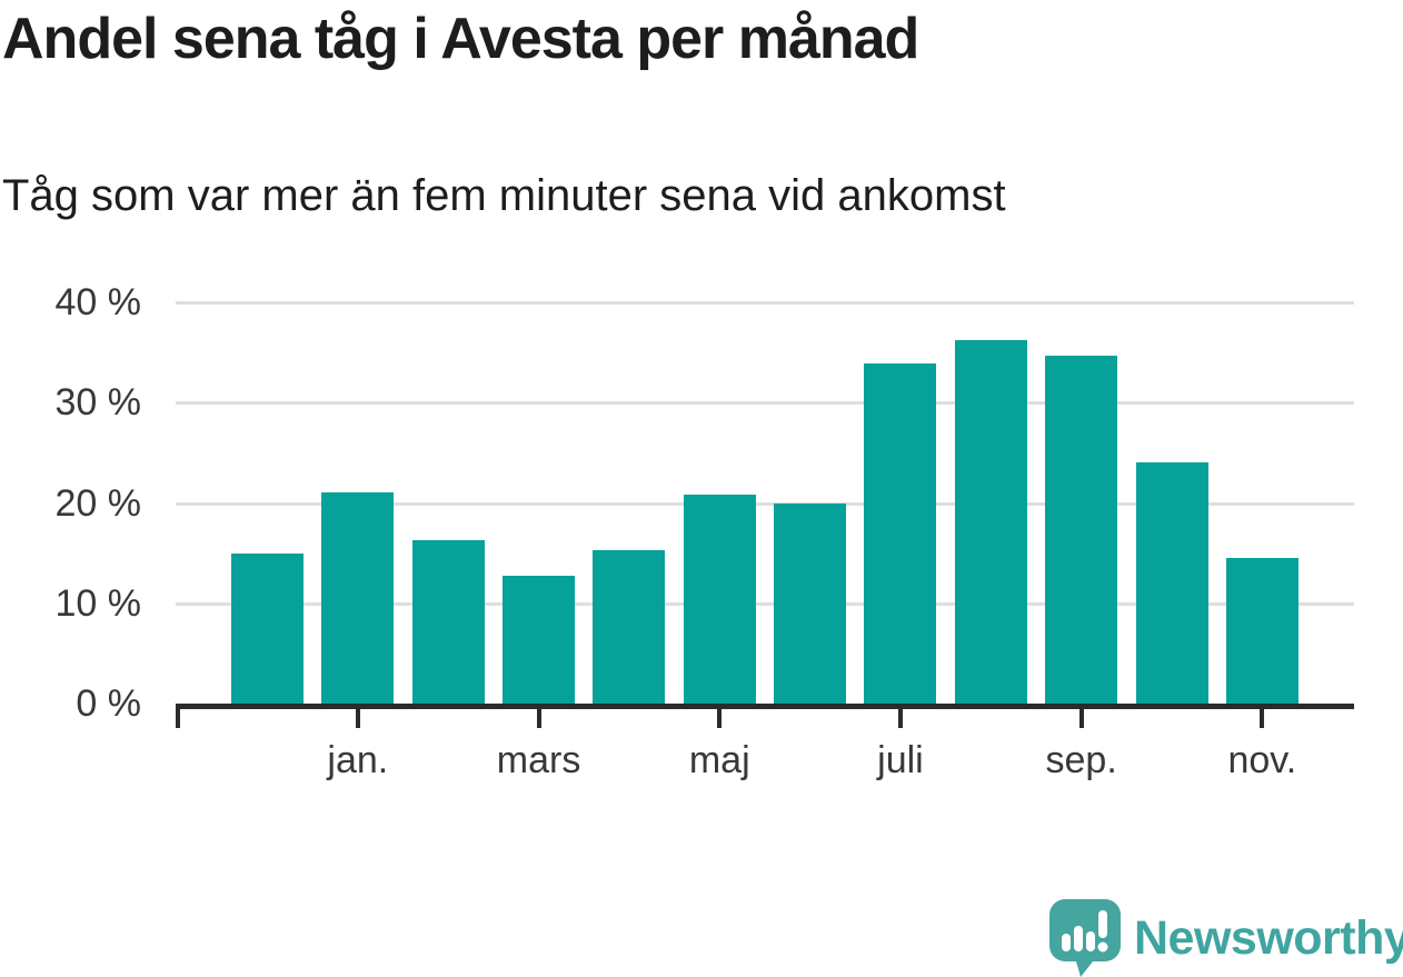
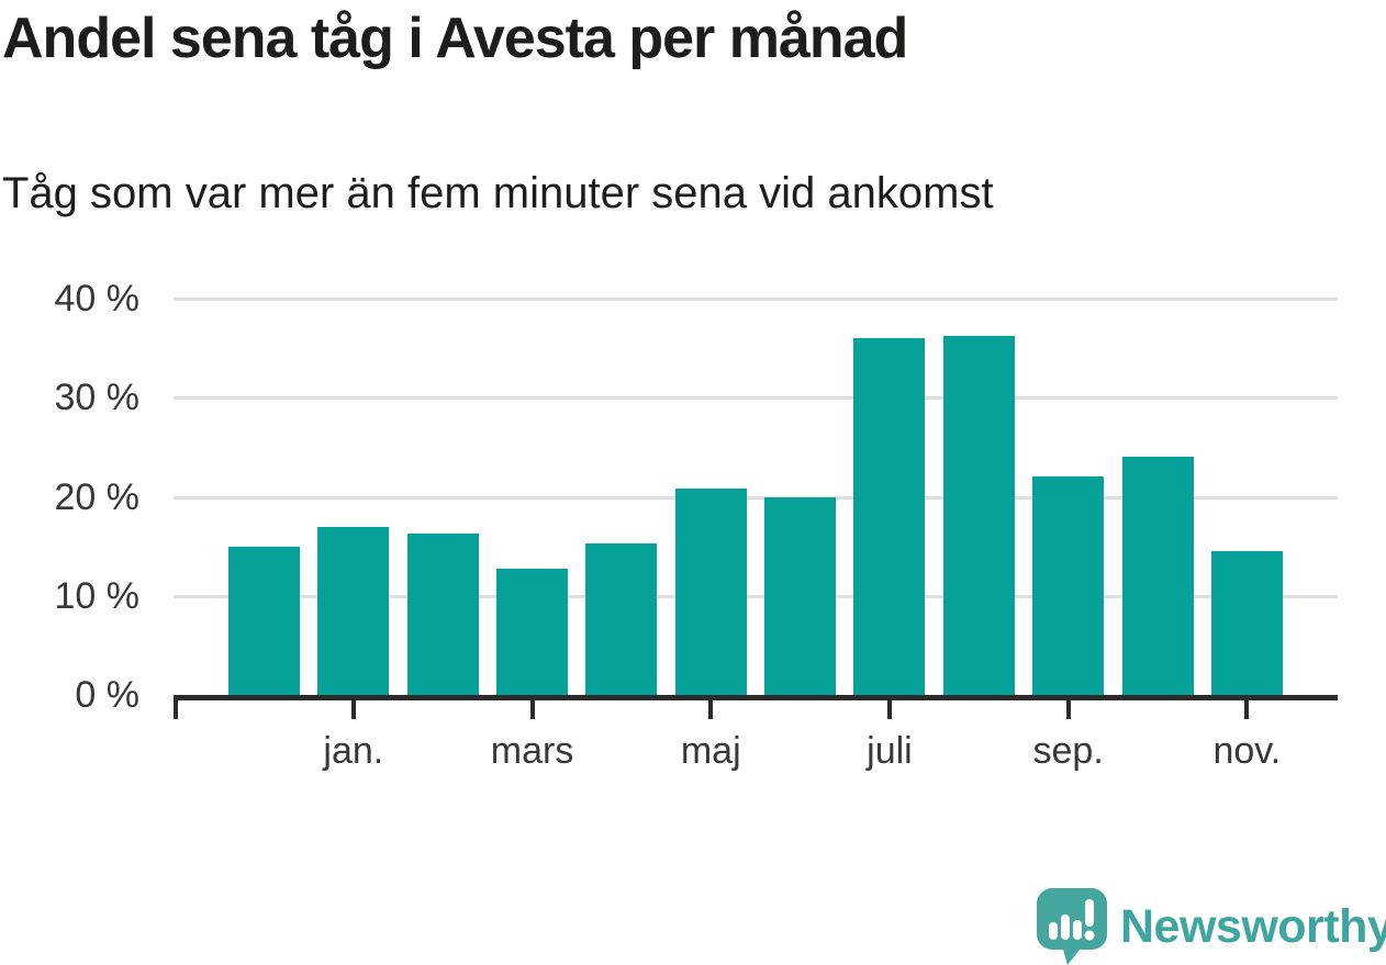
jan.: 21% -> 17%
juli: 34% -> 36%
sep.: 35% -> 22%
